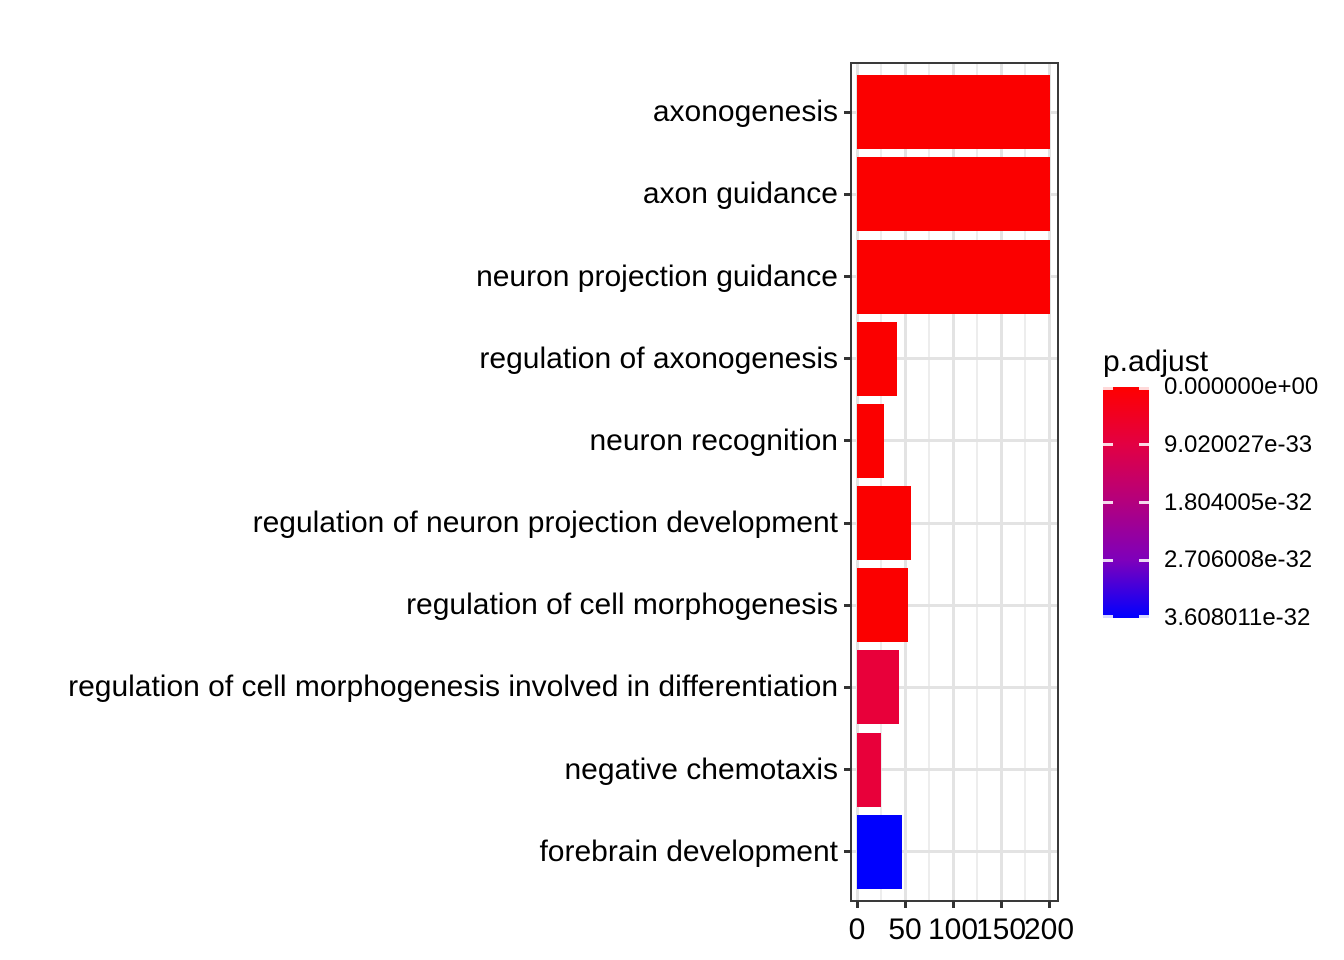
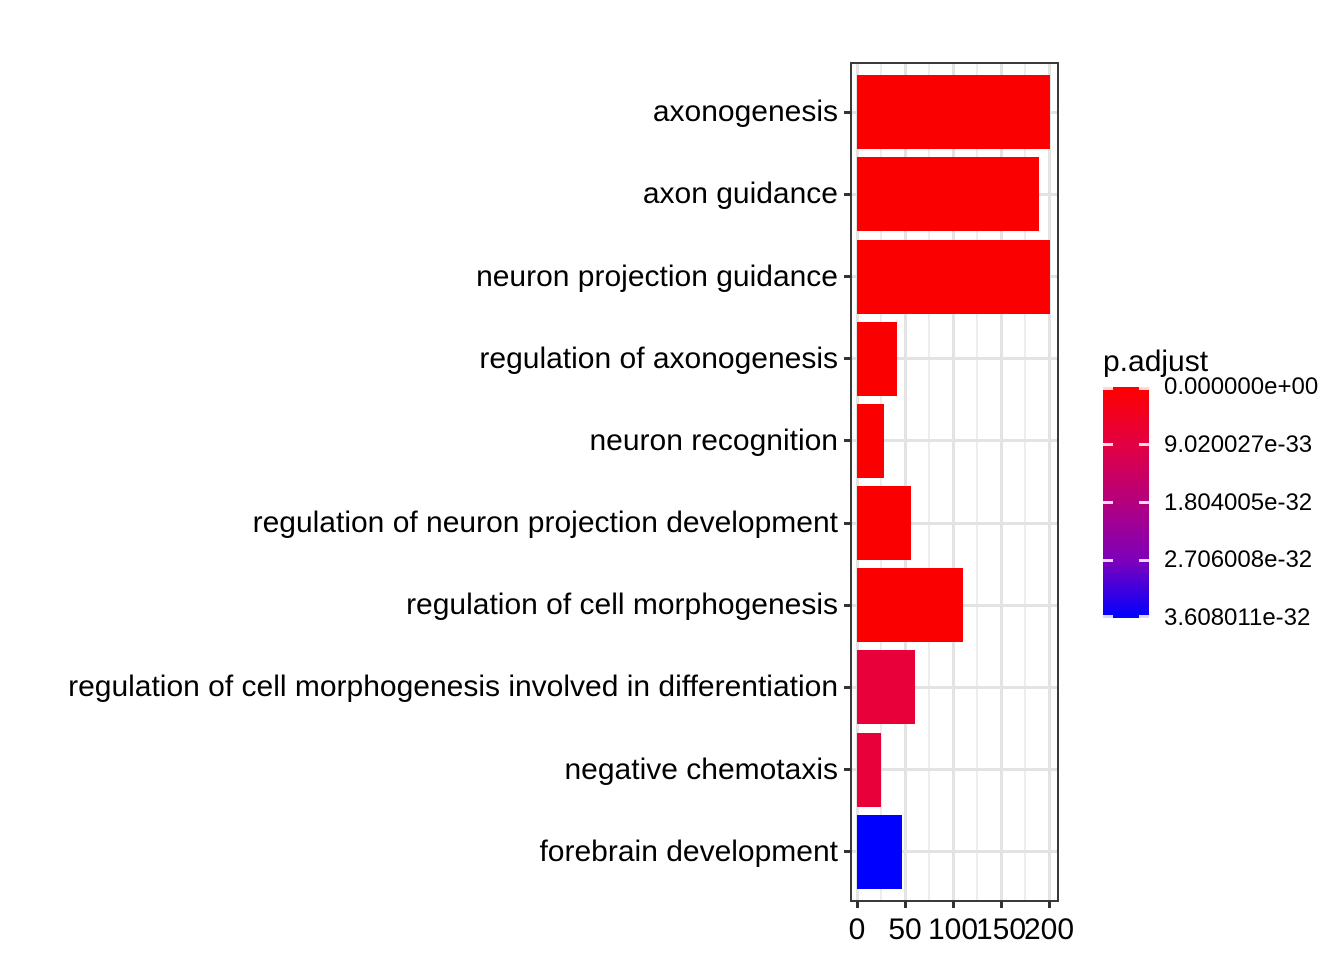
axon guidance: 200 -> 190
regulation of cell morphogenesis: 50 -> 110
regulation of cell morphogenesis involved in differentiation: 40 -> 60
